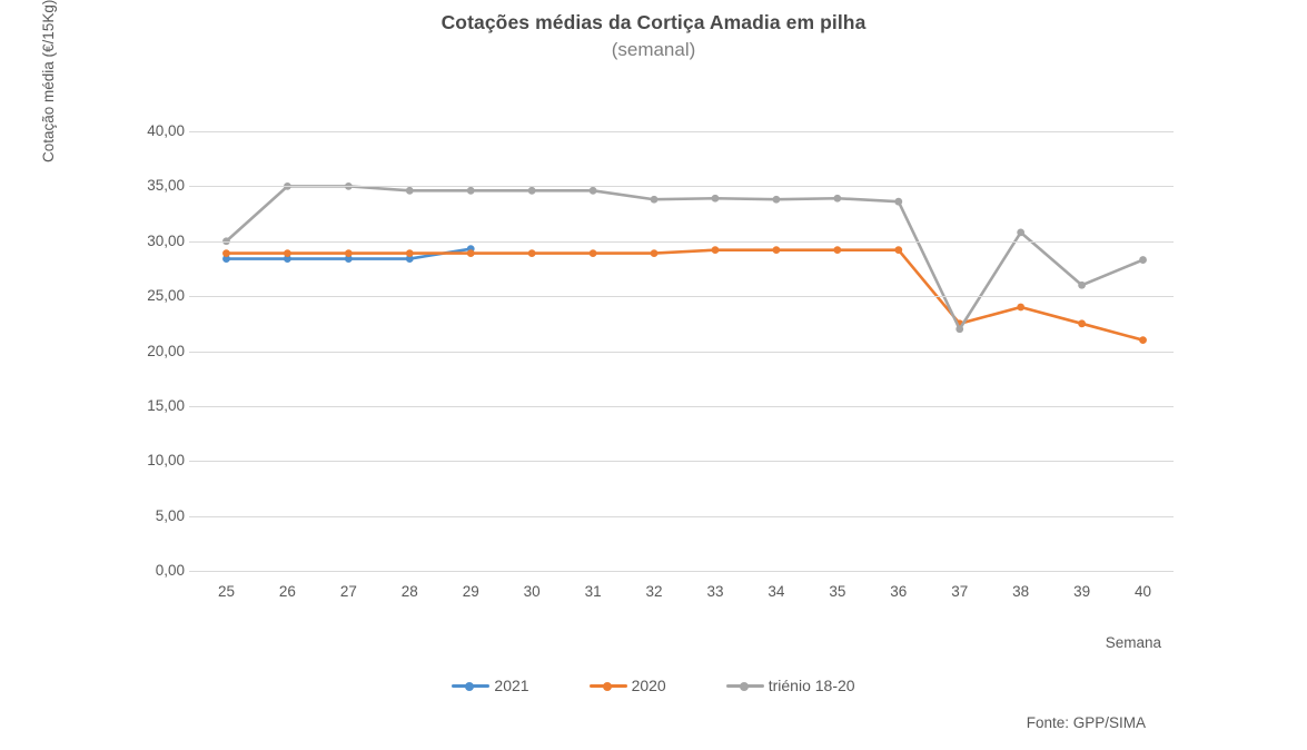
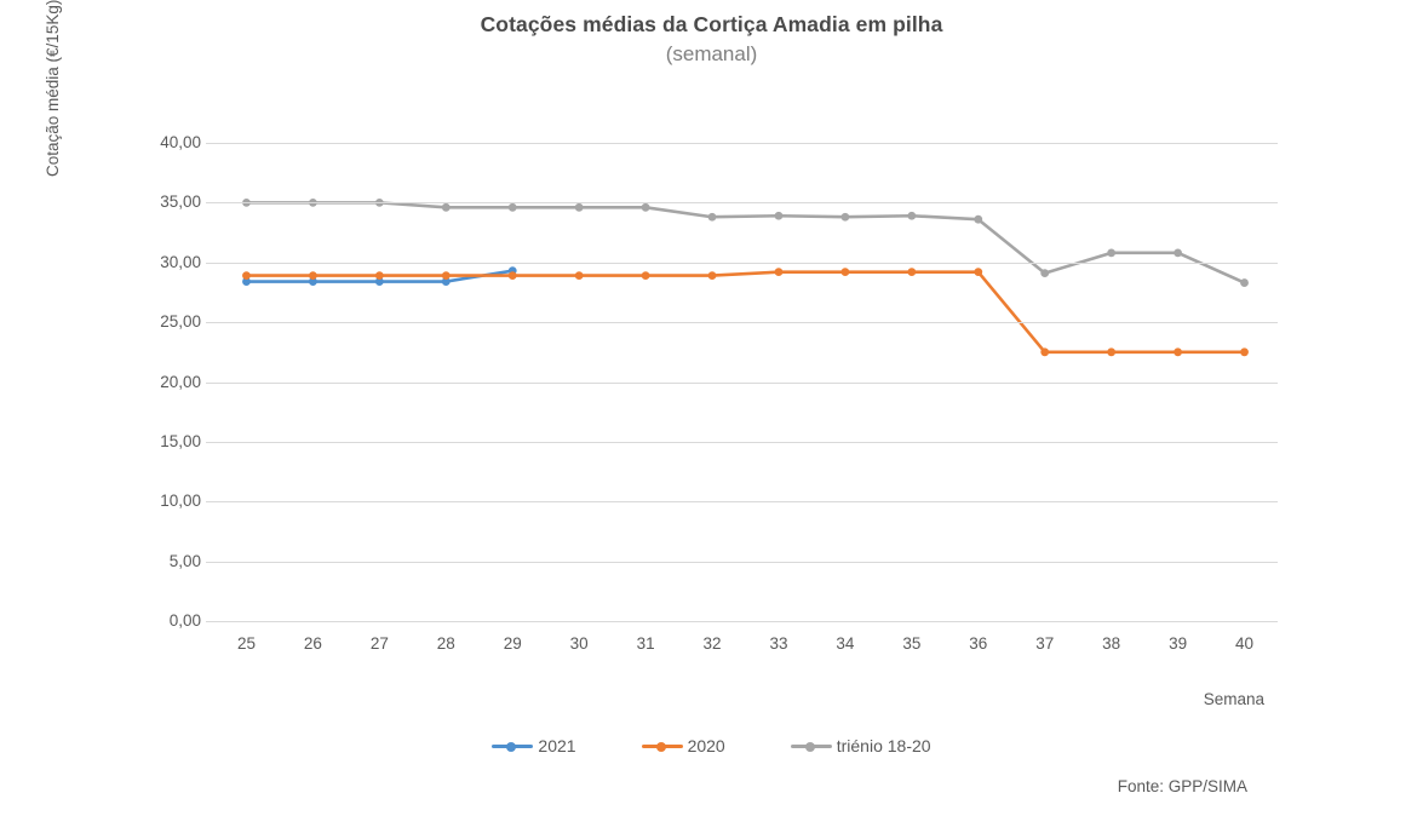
triénio 18-20/25: 30 -> 35
triénio 18-20/37: 22 -> 29
2020/38: 24 -> 22
triénio 18-20/39: 26 -> 31
2020/40: 21 -> 22
